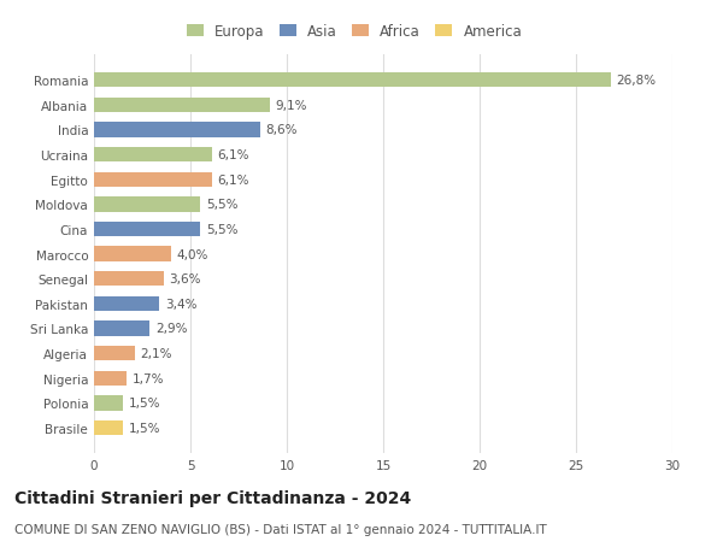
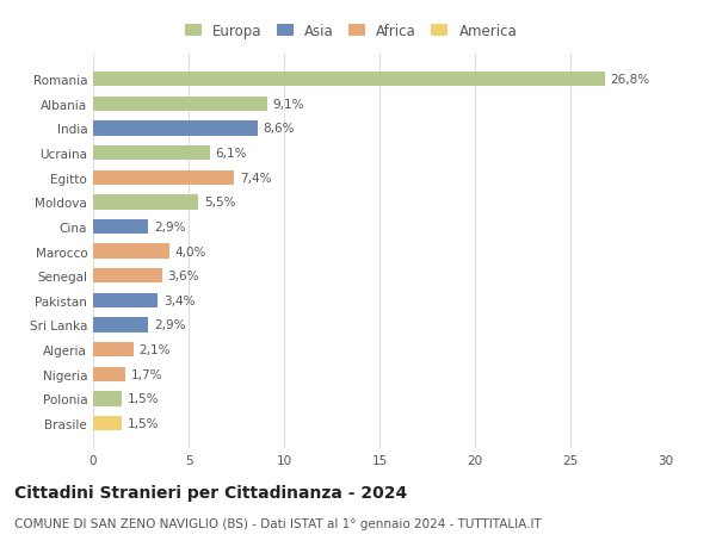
Egitto: 6,1% -> 7,4%
Cina: 5,5% -> 2,9%
